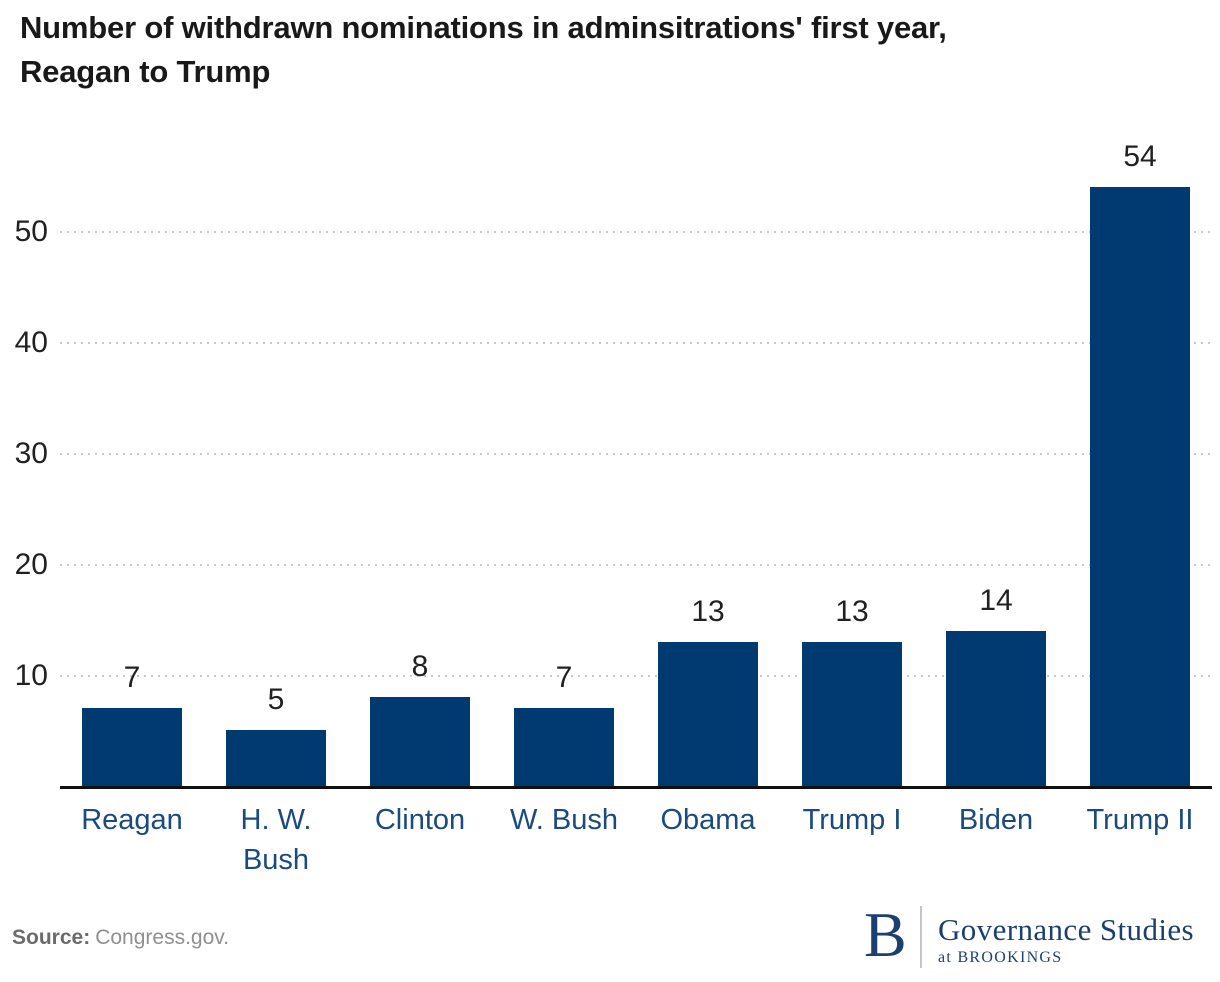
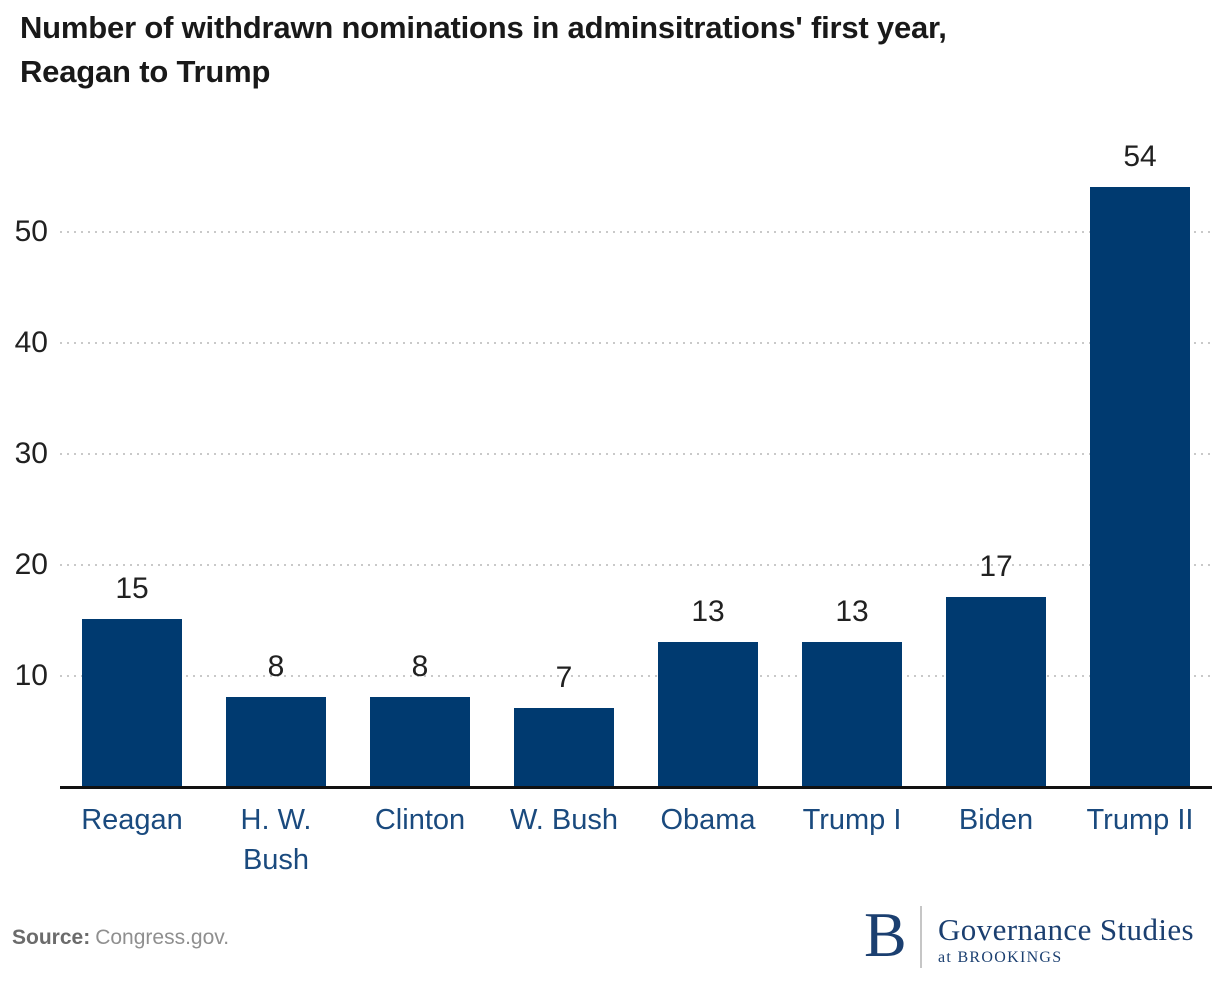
Reagan: 7 -> 15
H. W. Bush: 5 -> 8
Biden: 14 -> 17
